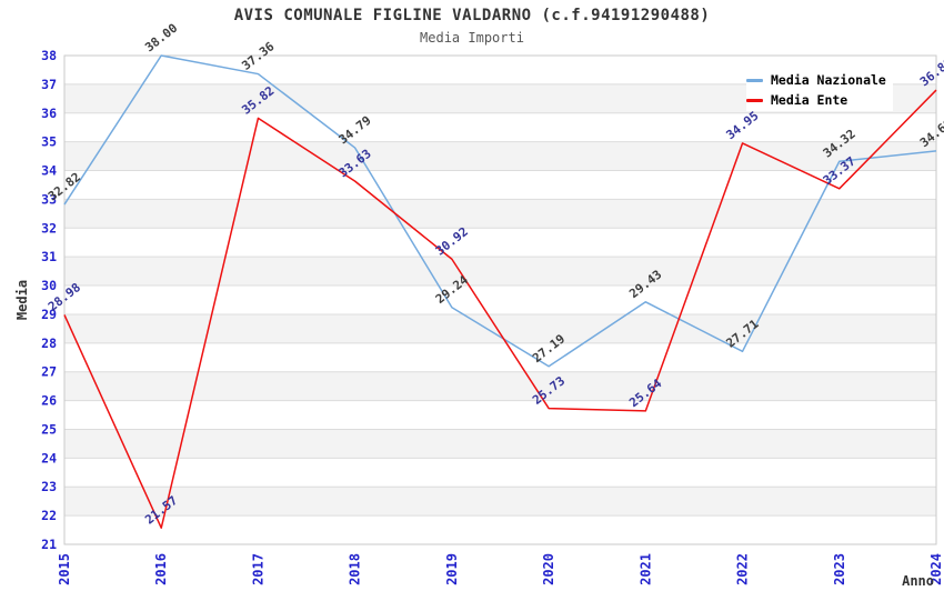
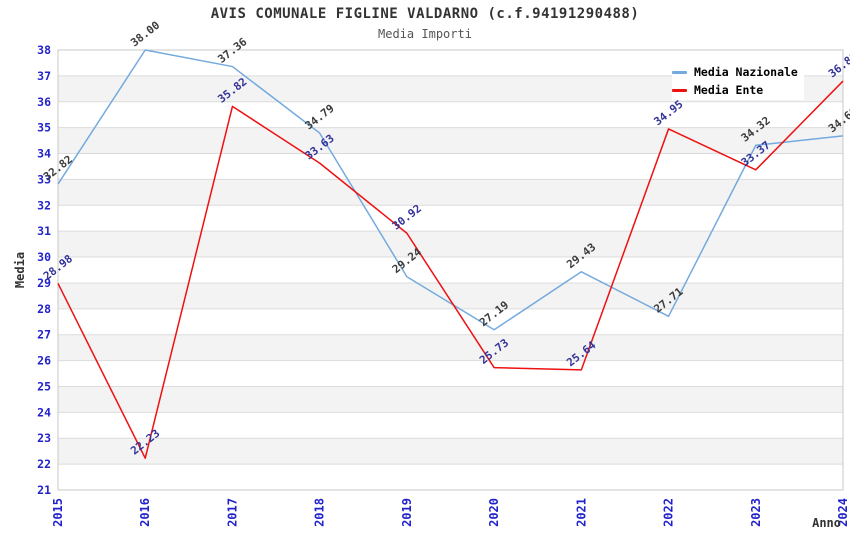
Media Ente/2016: 21.57 -> 22.23
